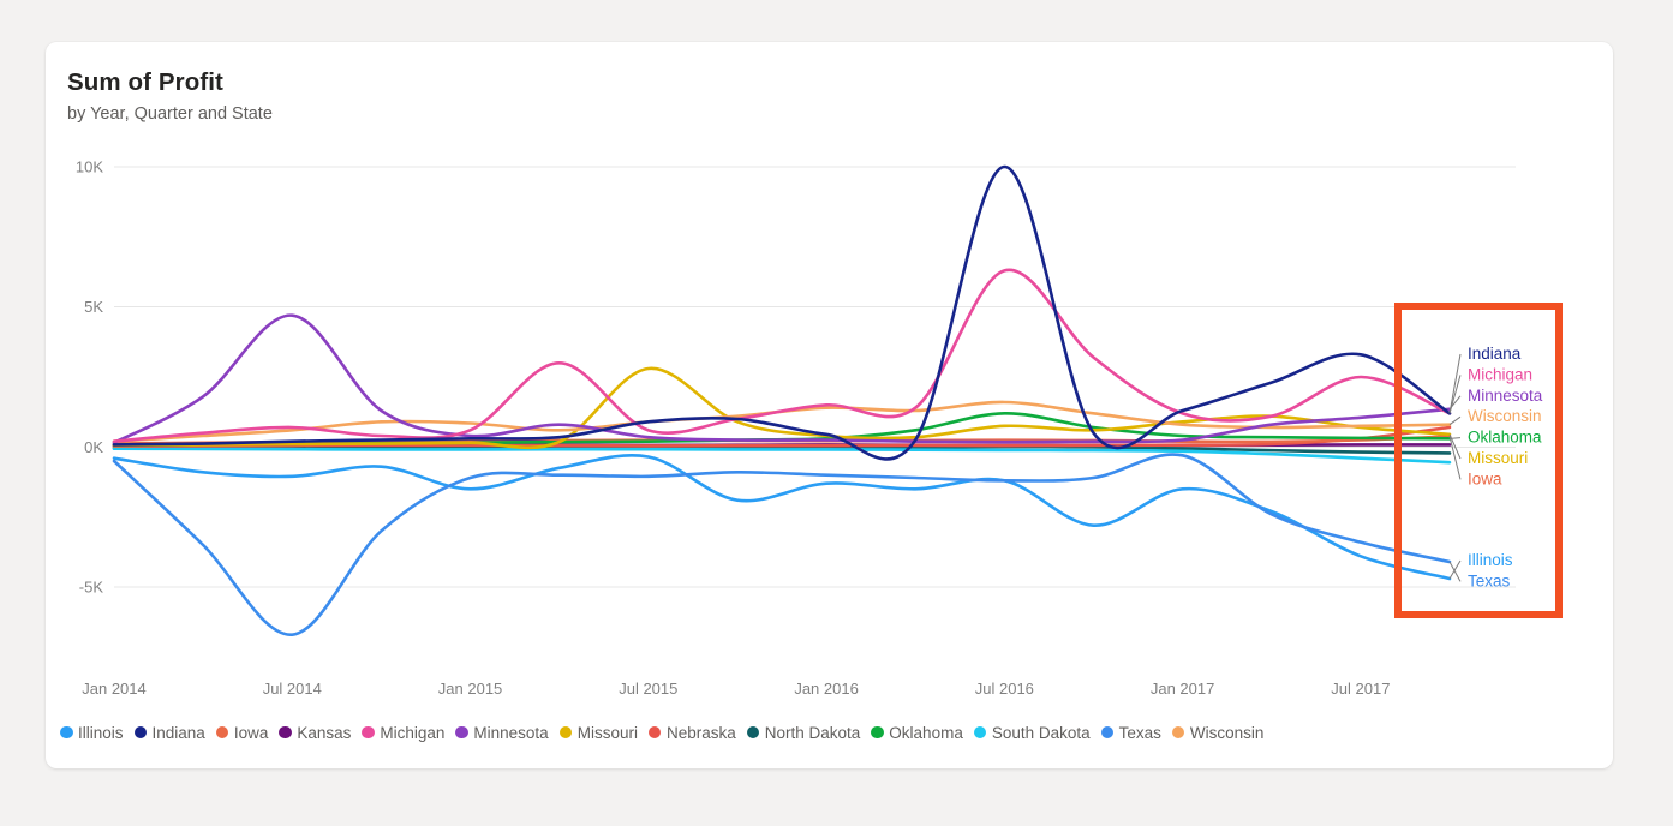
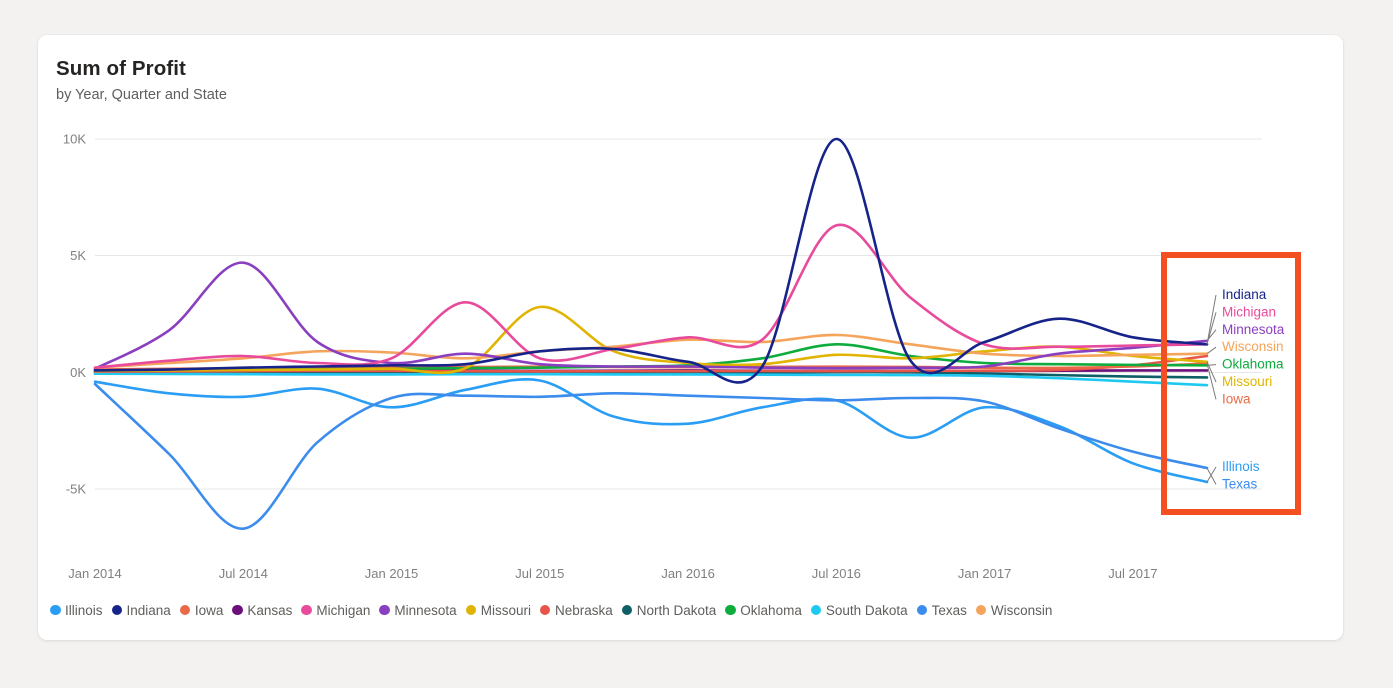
Illinois/Jan 2016: -1.3K -> -2.2K
Texas/Jan 2017: -0.3K -> -1.2K
Indiana/Jul 2017: 3.3K -> 1.5K
Michigan/Jul 2017: 2.5K -> 1.2K
